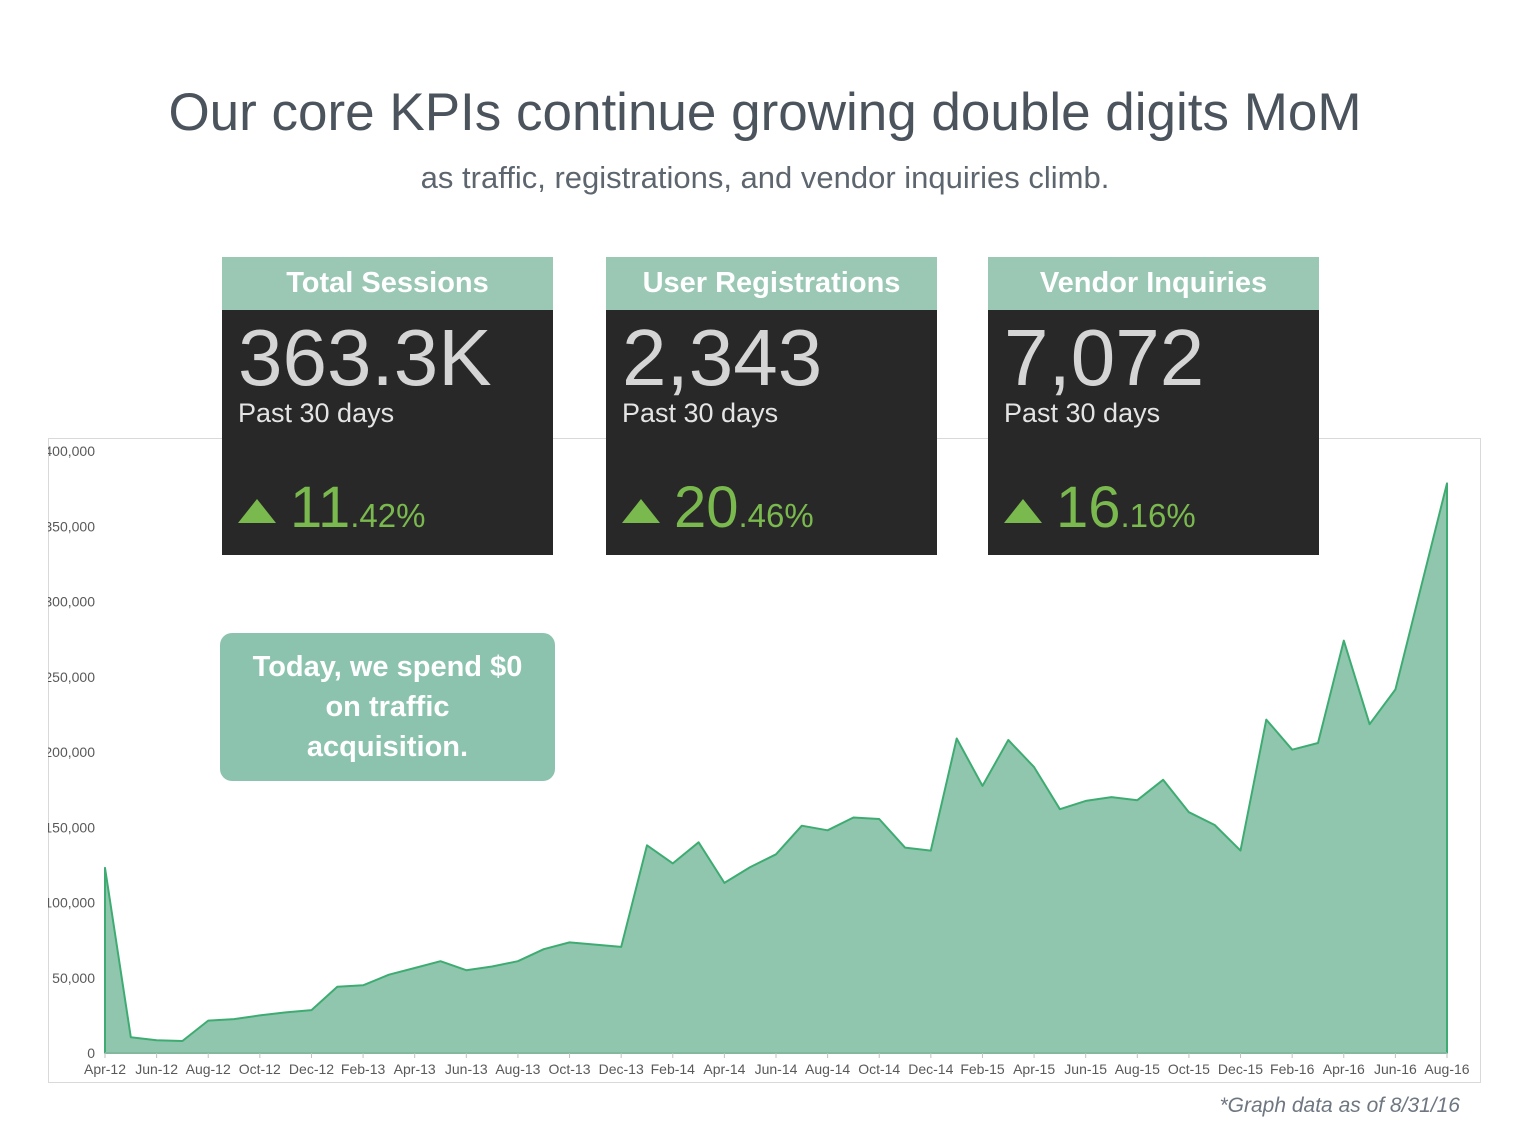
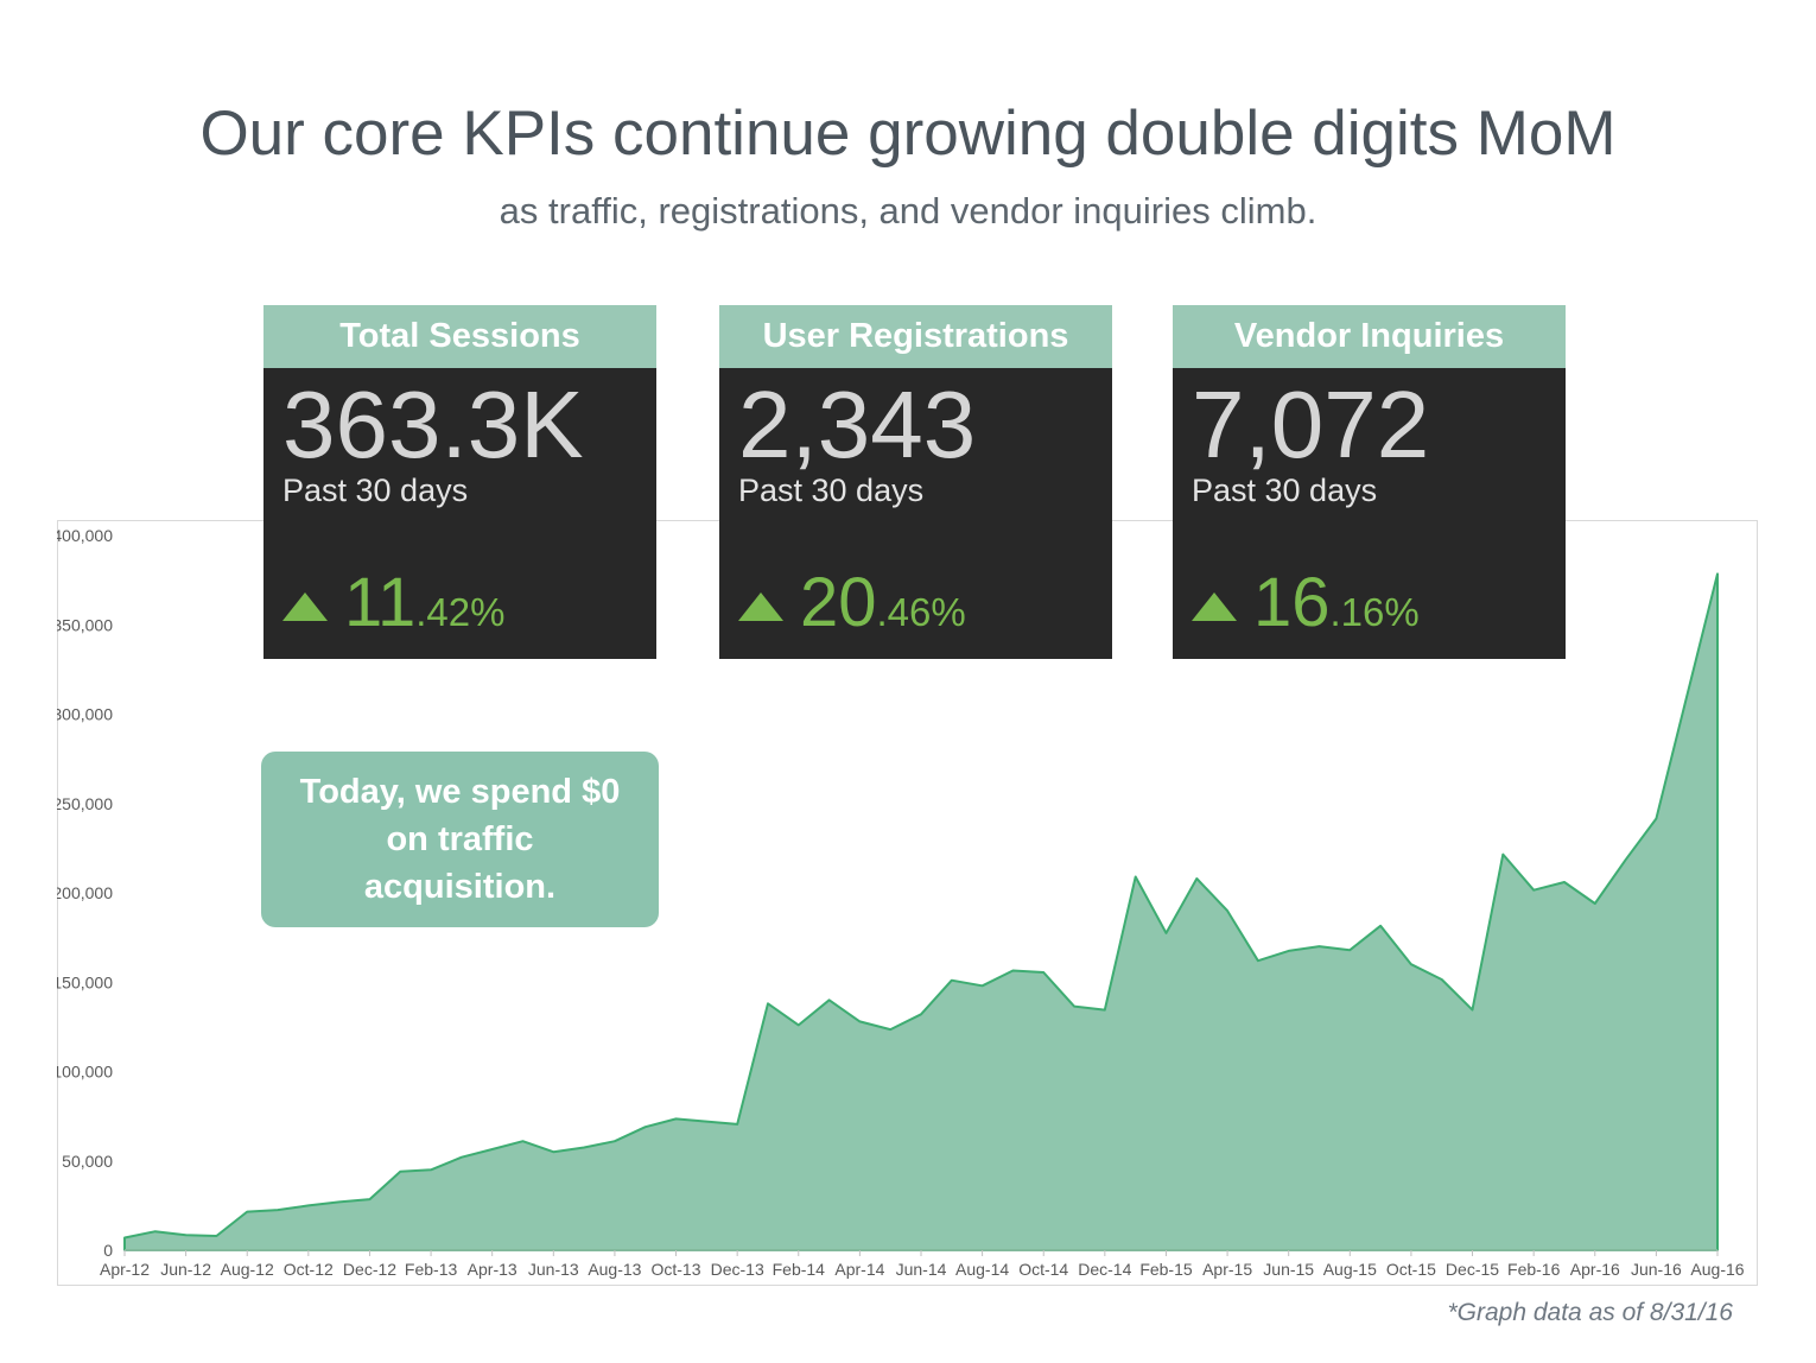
Apr-12: 123000 -> 7000
Apr-14: 113000 -> 128000
Apr-16: 274000 -> 194000
